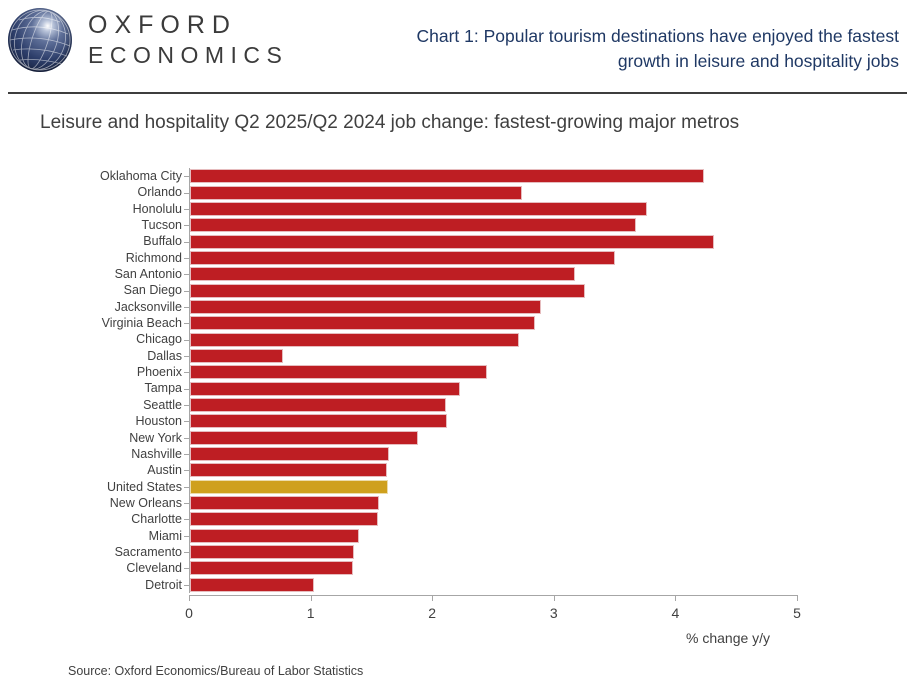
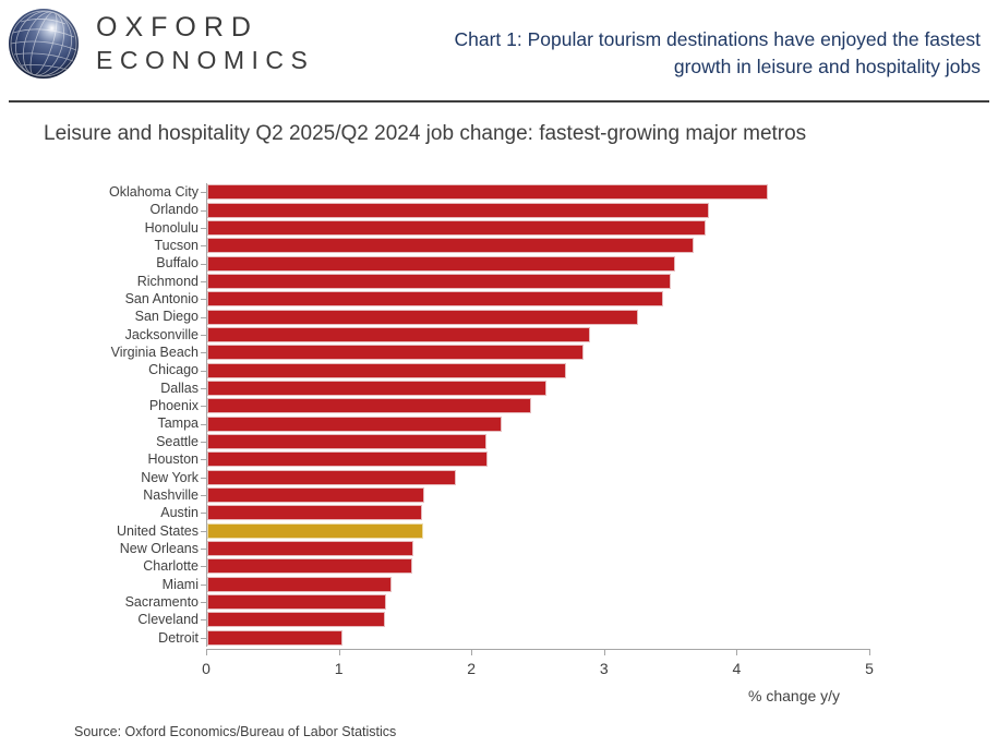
Orlando: 2.71 -> 3.77
Buffalo: 4.29 -> 3.51
San Antonio: 3.15 -> 3.42
Dallas: 0.75 -> 2.54
